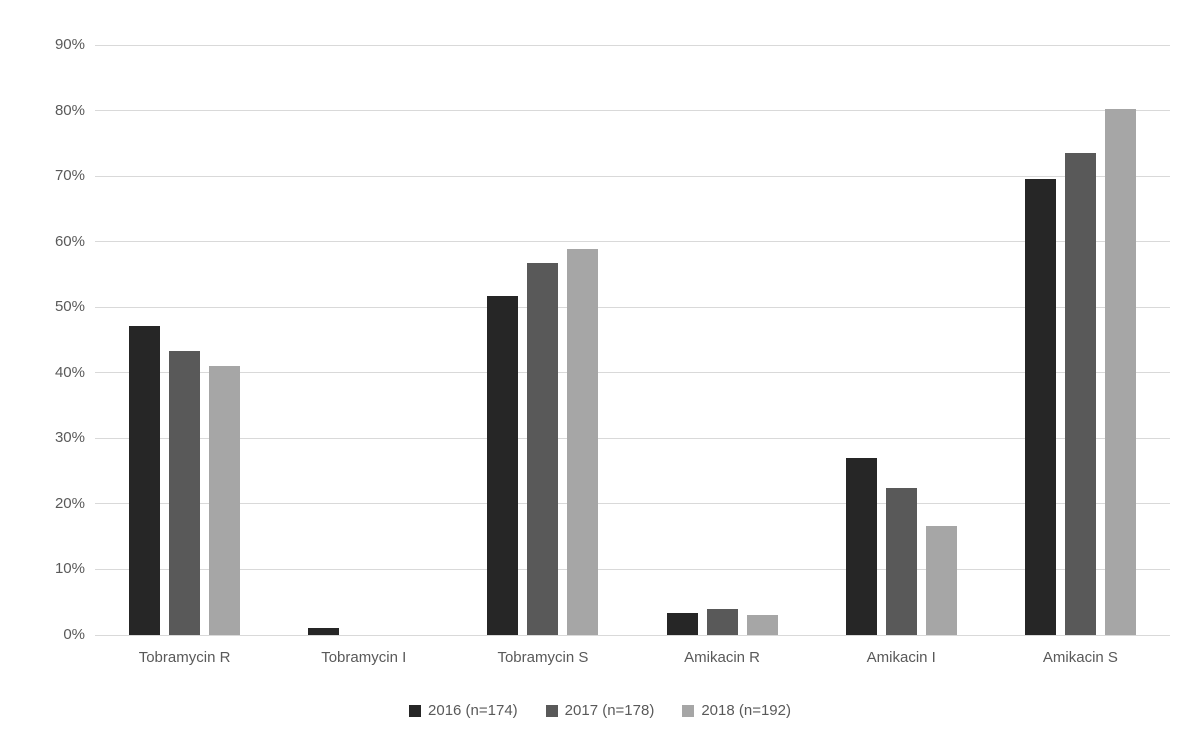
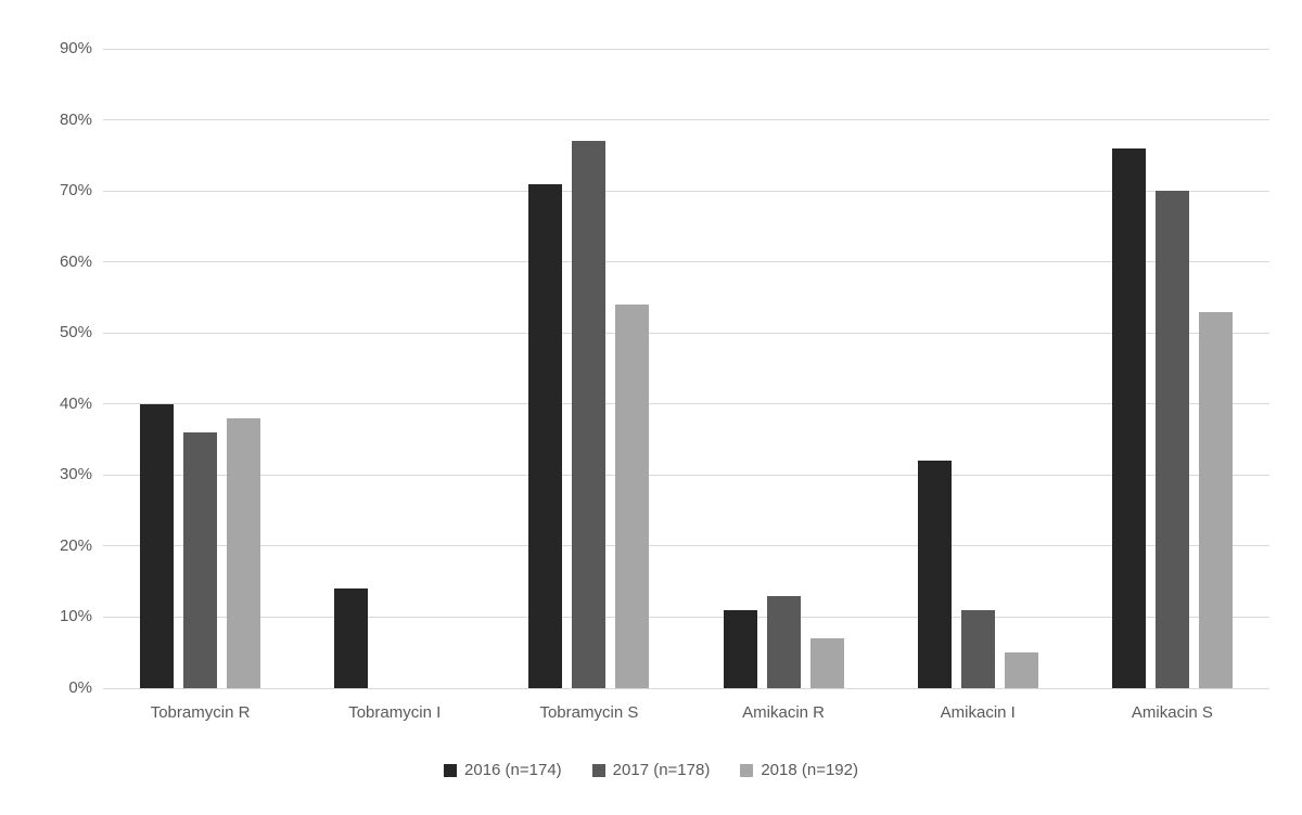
2016 (n=174)/Tobramycin R: 47% -> 40%
2017 (n=178)/Tobramycin R: 43% -> 36%
2018 (n=192)/Tobramycin R: 41% -> 38%
2016 (n=174)/Tobramycin I: 1% -> 14%
2016 (n=174)/Tobramycin S: 52% -> 71%
2017 (n=178)/Tobramycin S: 57% -> 77%
2018 (n=192)/Tobramycin S: 59% -> 54%
2016 (n=174)/Amikacin R: 3% -> 11%
2017 (n=178)/Amikacin R: 4% -> 13%
2018 (n=192)/Amikacin R: 3% -> 7%
2016 (n=174)/Amikacin I: 27% -> 32%
2017 (n=178)/Amikacin I: 22% -> 11%
2018 (n=192)/Amikacin I: 17% -> 5%
2016 (n=174)/Amikacin S: 70% -> 76%
2017 (n=178)/Amikacin S: 74% -> 70%
2018 (n=192)/Amikacin S: 80% -> 53%
